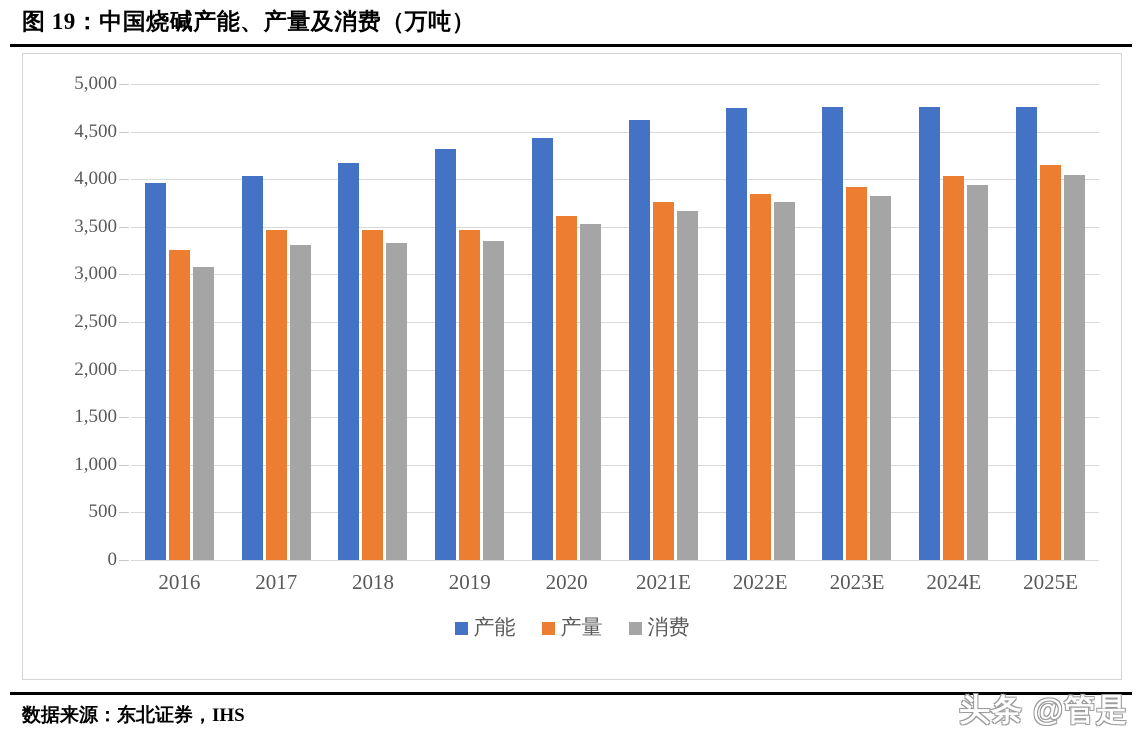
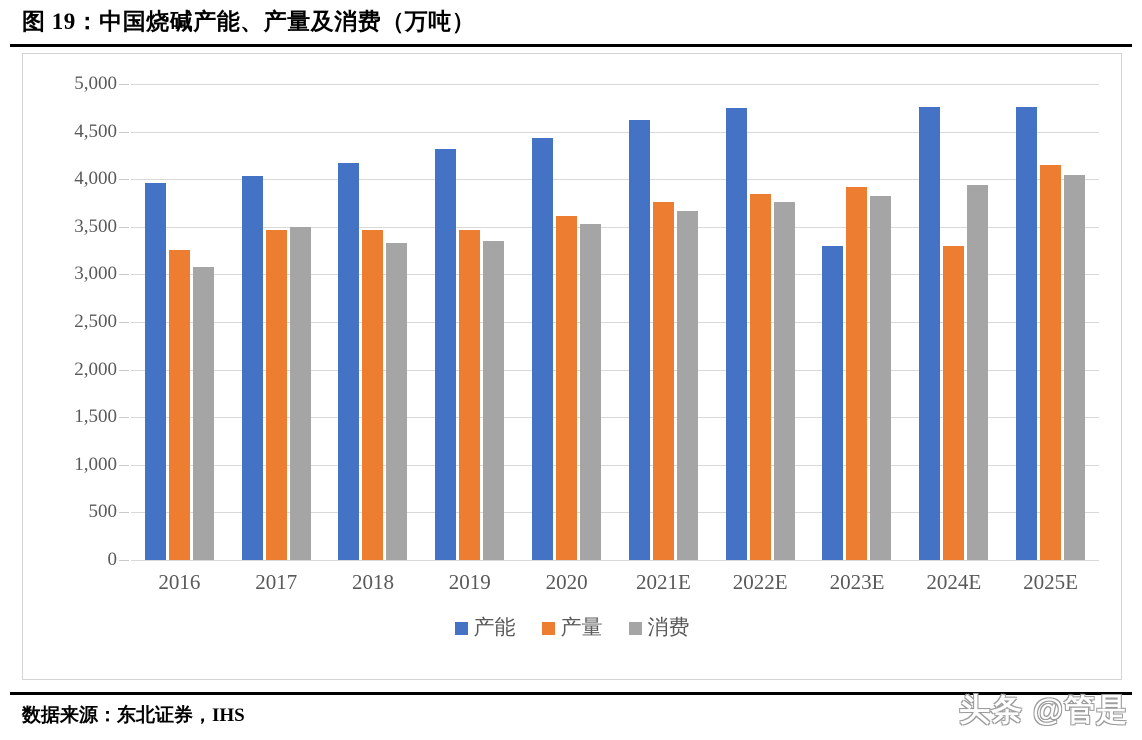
消费/2017: 3300 -> 3500
产能/2023E: 4800 -> 3300
产量/2024E: 4000 -> 3300
